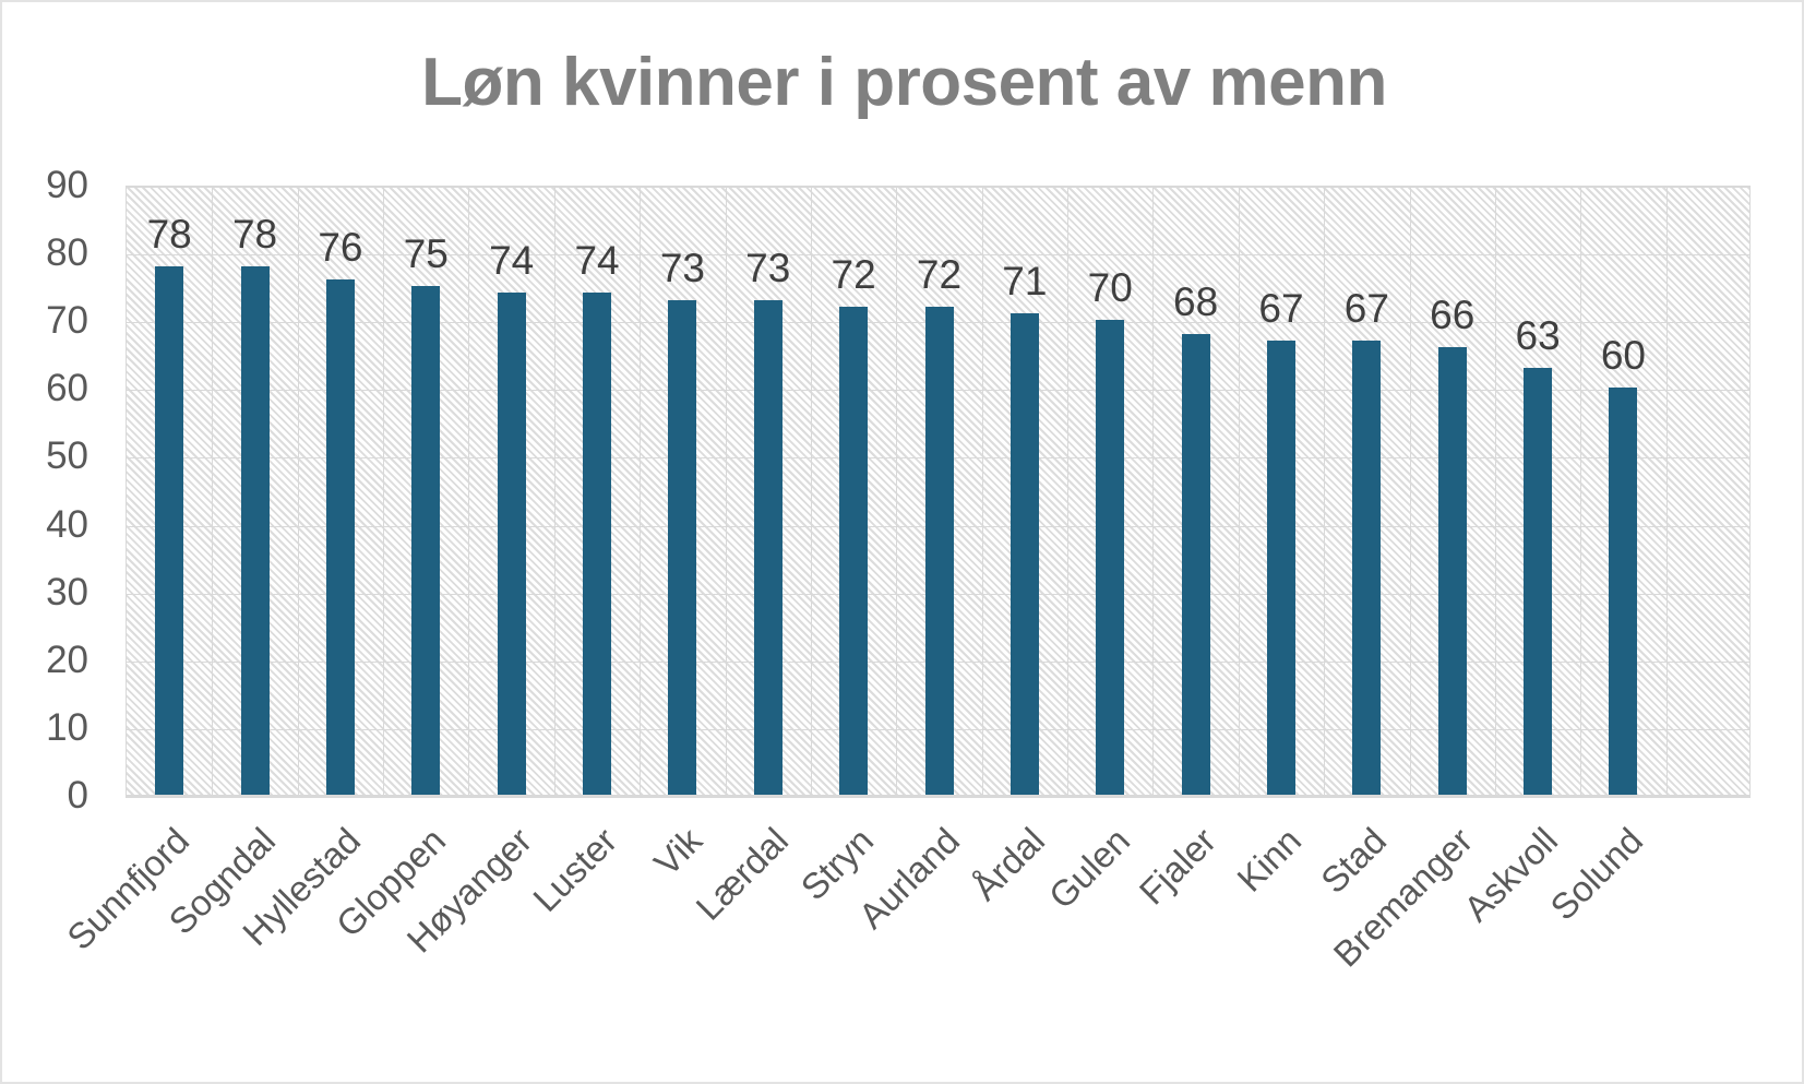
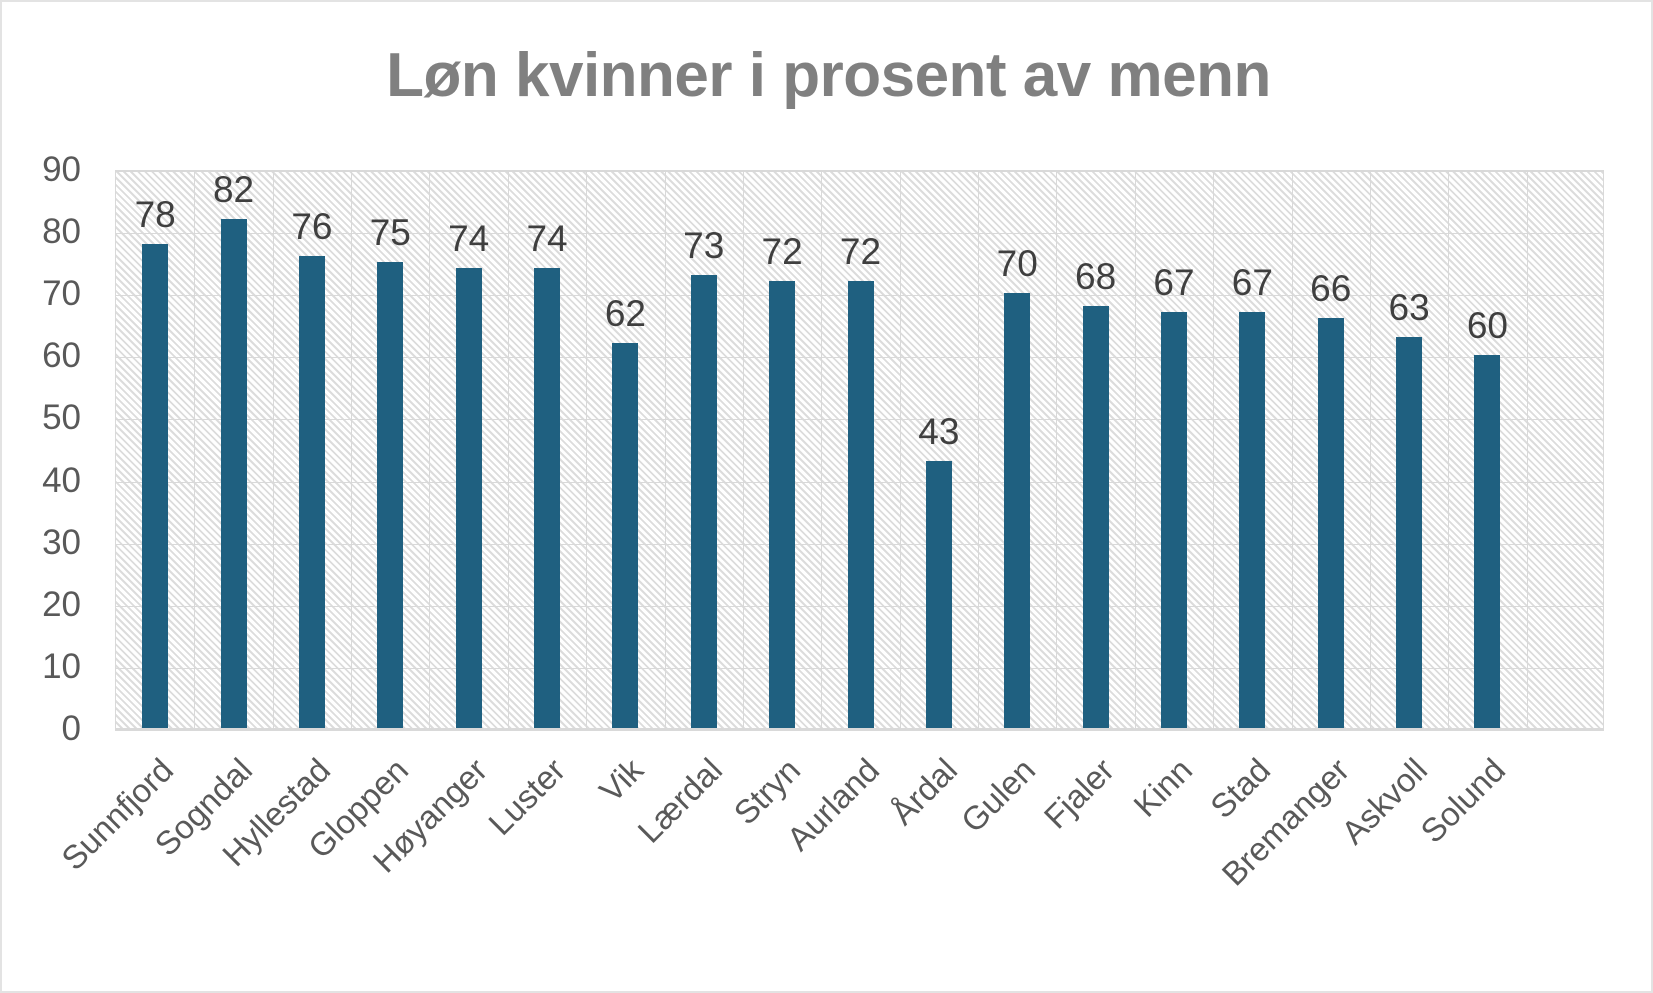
Sogndal: 78 -> 82
Vik: 73 -> 62
Årdal: 71 -> 43
